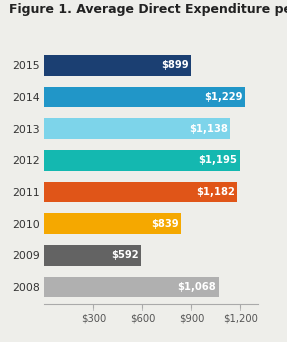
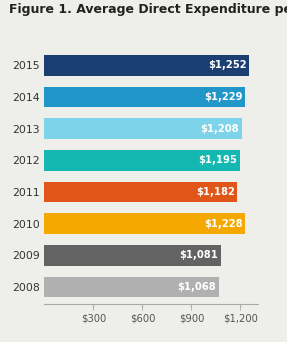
2015: $899 -> $1,252
2013: $1,138 -> $1,208
2010: $839 -> $1,228
2009: $592 -> $1,081
